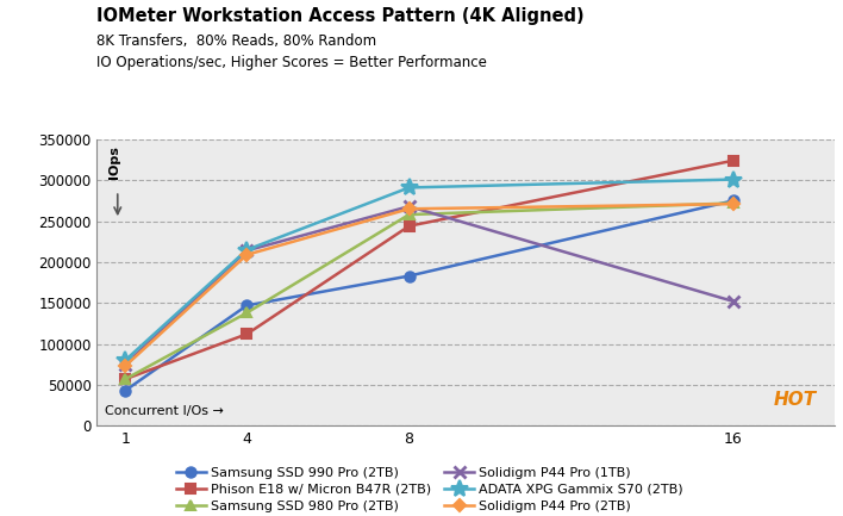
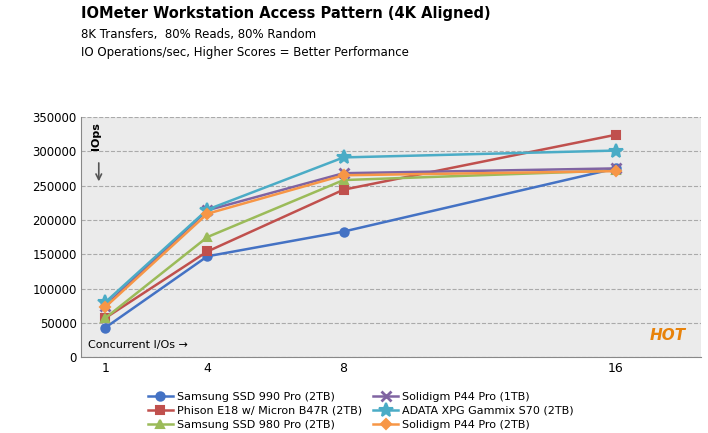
Phison E18 w/ Micron B47R (2TB)/4: 112000 -> 154000
Samsung SSD 980 Pro (2TB)/4: 138000 -> 175000
Solidigm P44 Pro (1TB)/16: 152000 -> 275000
